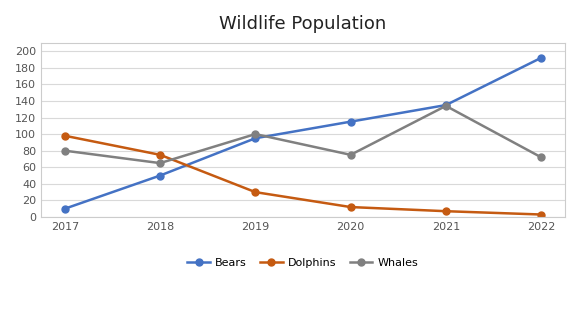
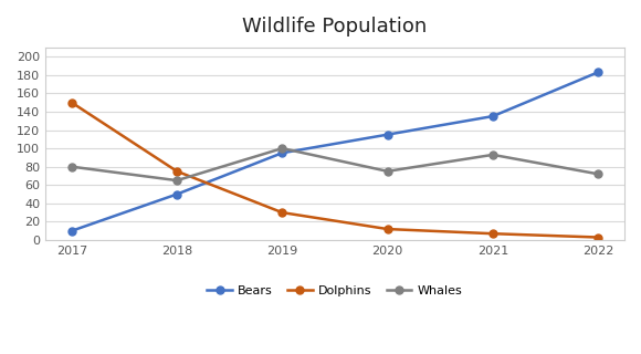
Dolphins/2017: 98 -> 150
Whales/2021: 134 -> 93
Bears/2022: 192 -> 183
